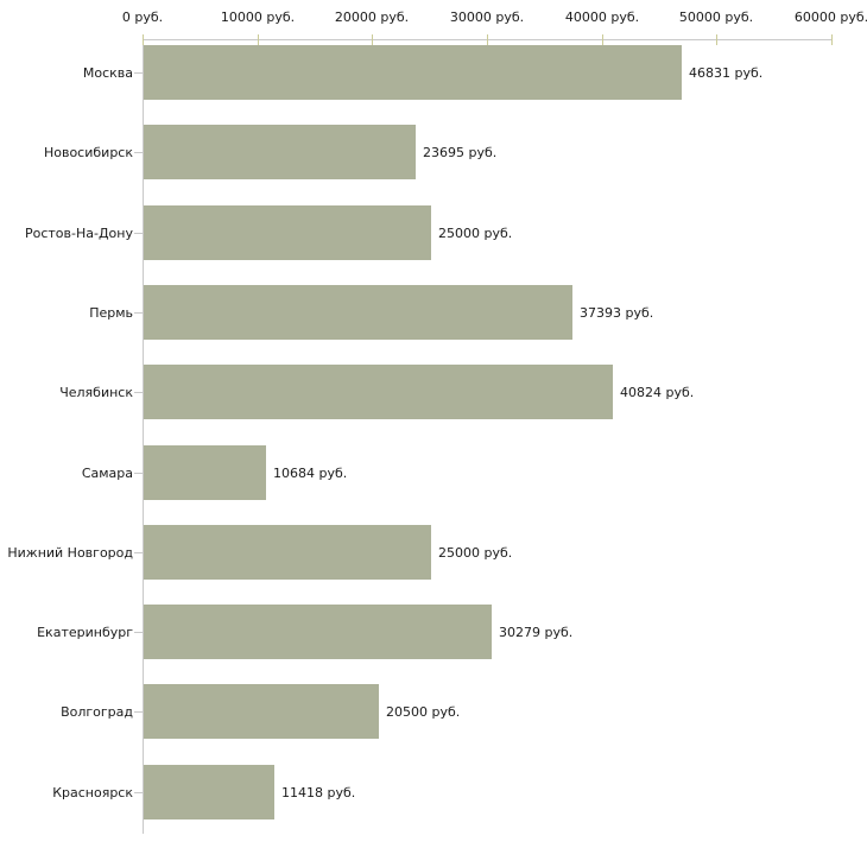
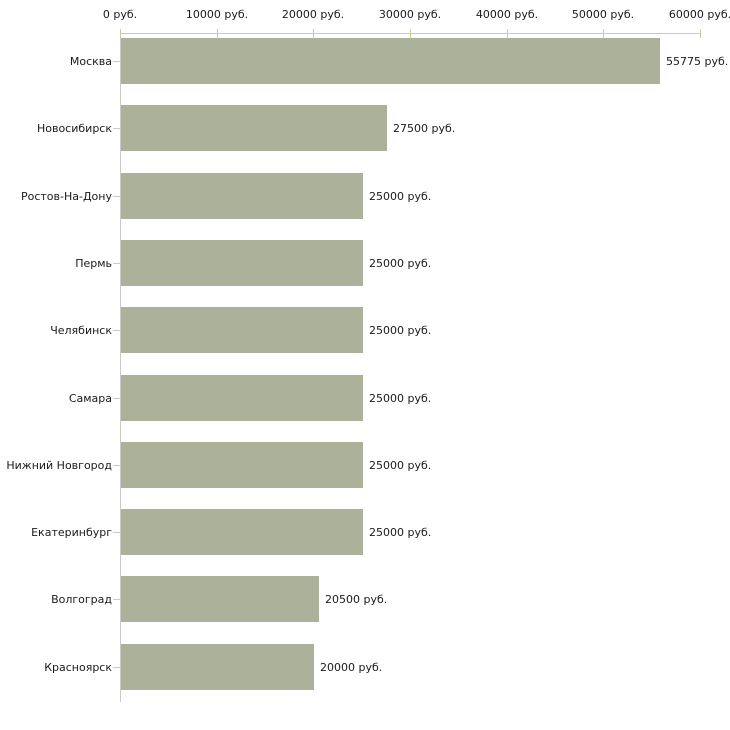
Москва: 46831 -> 55775
Новосибирск: 23695 -> 27500
Пермь: 37393 -> 25000
Челябинск: 40824 -> 25000
Самара: 10684 -> 25000
Екатеринбург: 30279 -> 25000
Красноярск: 11418 -> 20000
